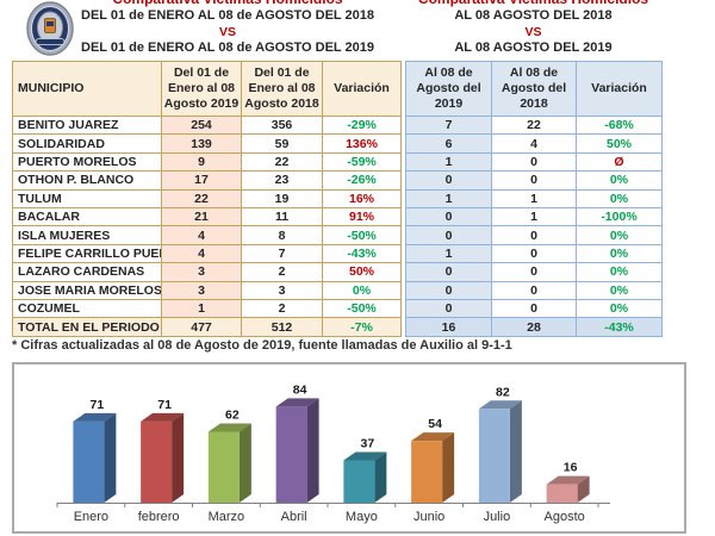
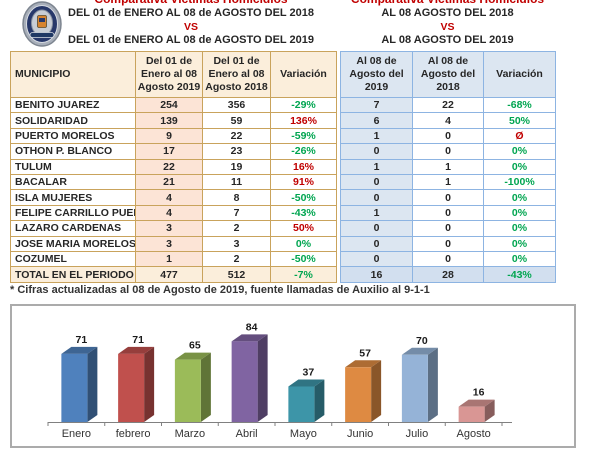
Marzo: 62 -> 65
Junio: 54 -> 57
Julio: 82 -> 70
